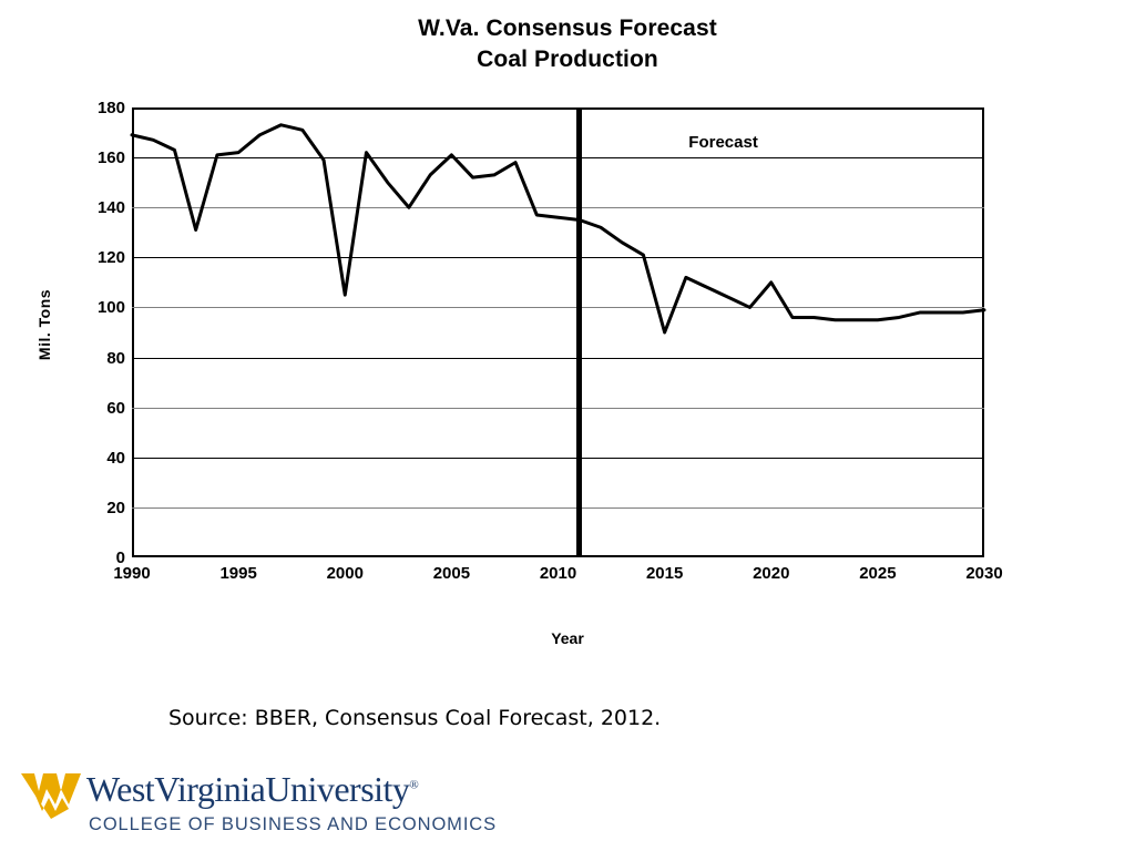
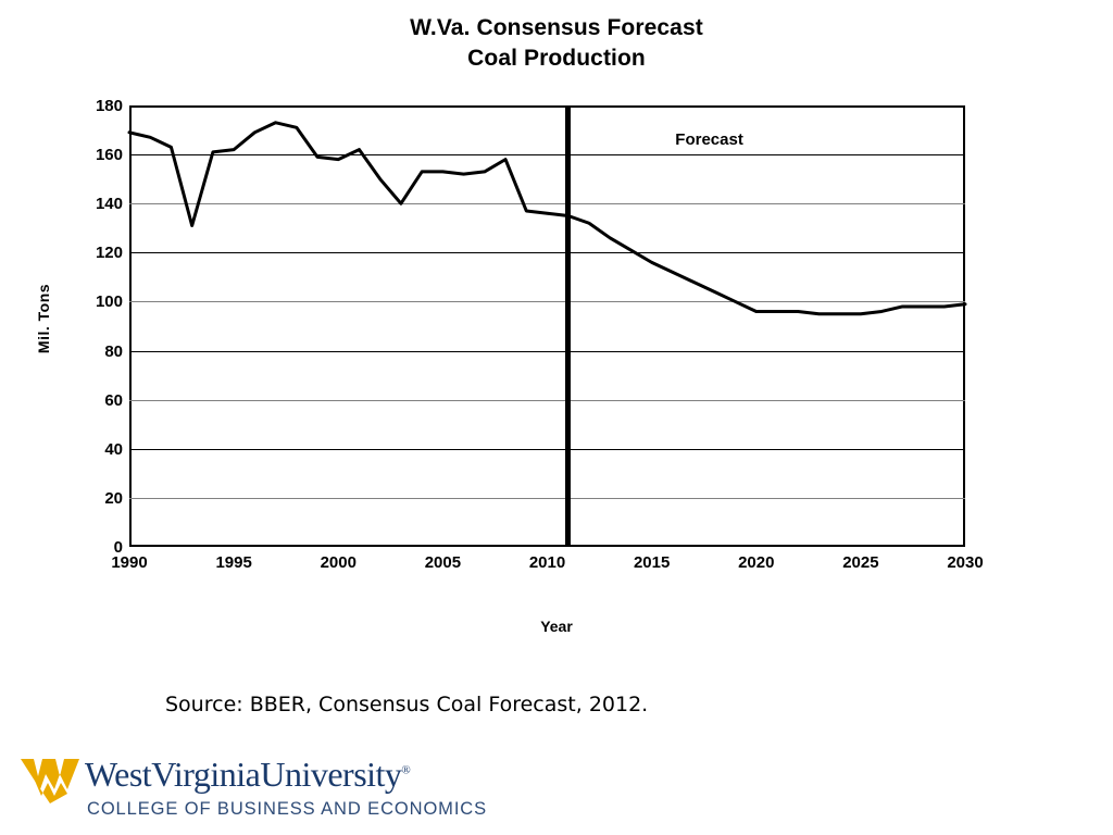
2000: 105 -> 158
2005: 161 -> 153
2015: 90 -> 116
2020: 110 -> 96
